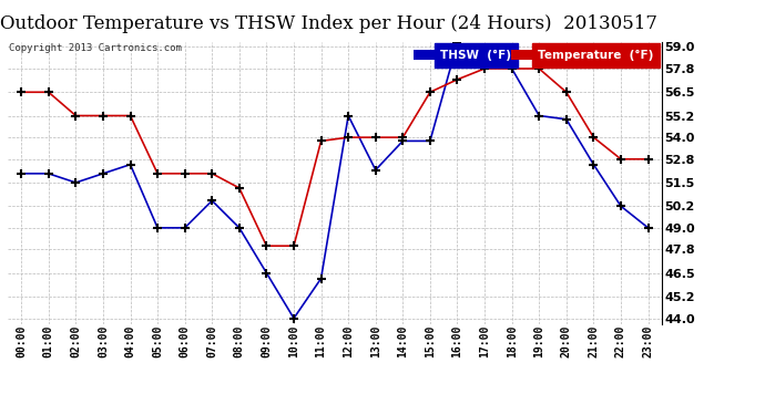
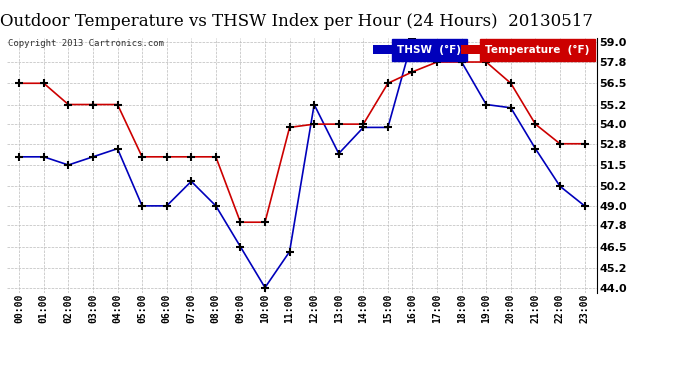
Temperature (°F)/08:00: 51.2 -> 52.0
